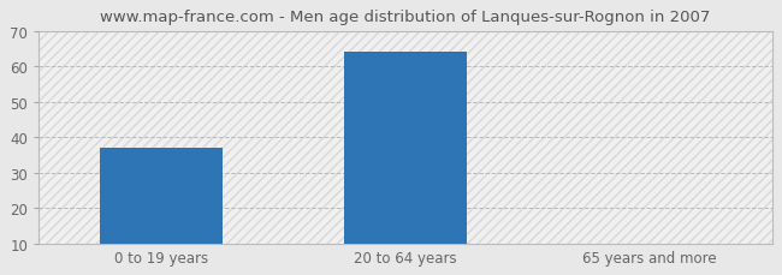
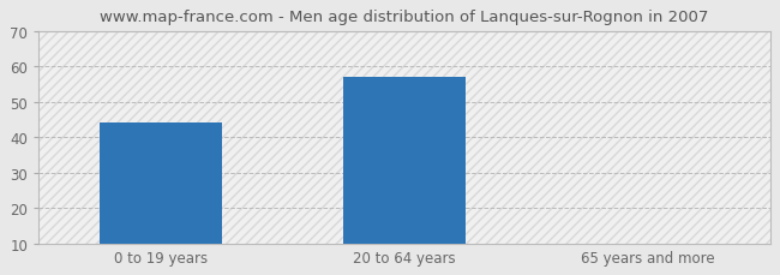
0 to 19 years: 37 -> 44
20 to 64 years: 64 -> 57
